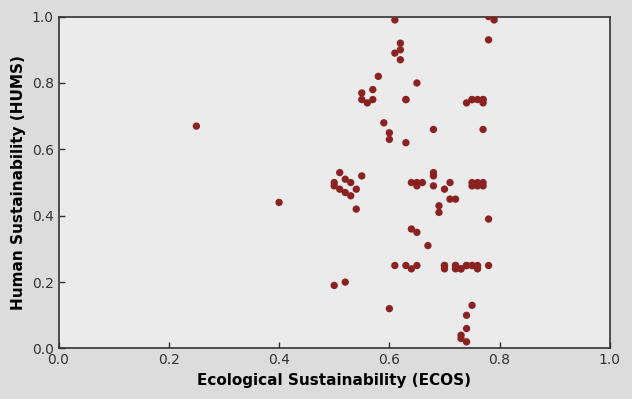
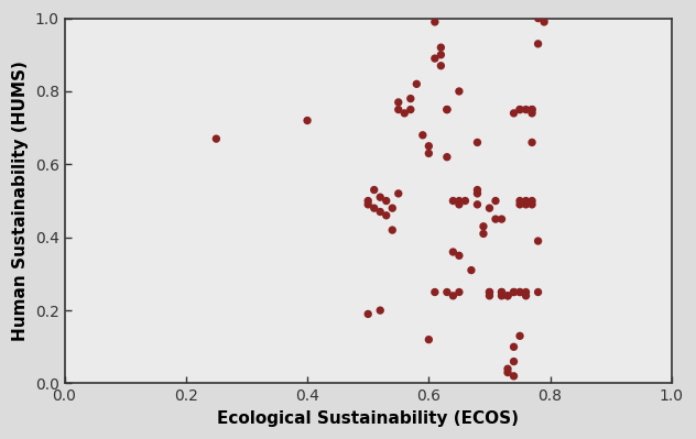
0.4: 0.44 -> 0.72
